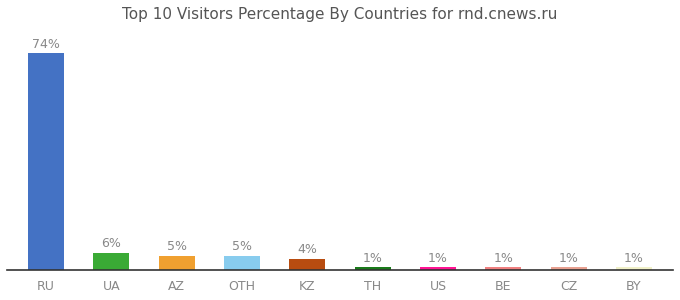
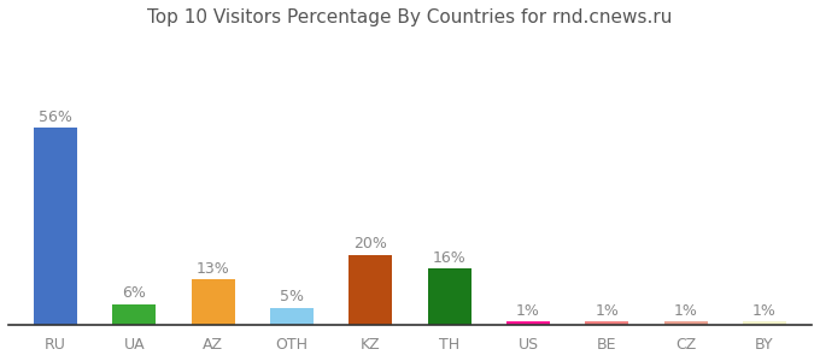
RU: 74% -> 56%
AZ: 5% -> 13%
KZ: 4% -> 20%
TH: 1% -> 16%
